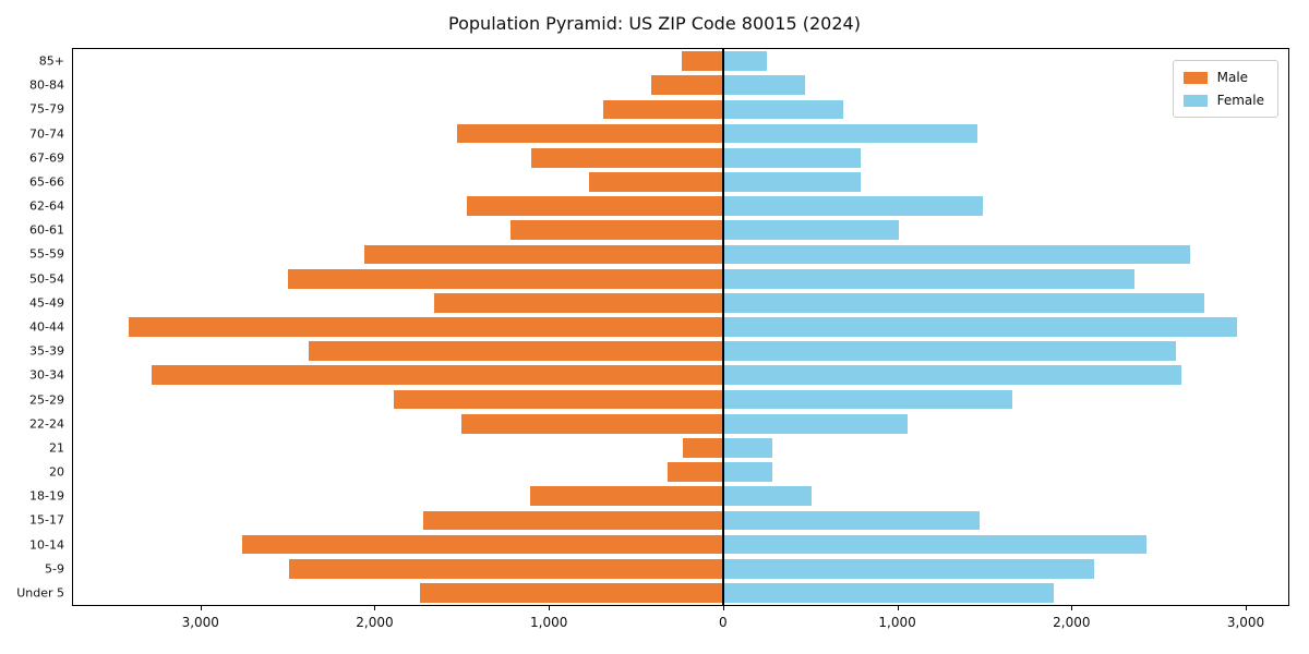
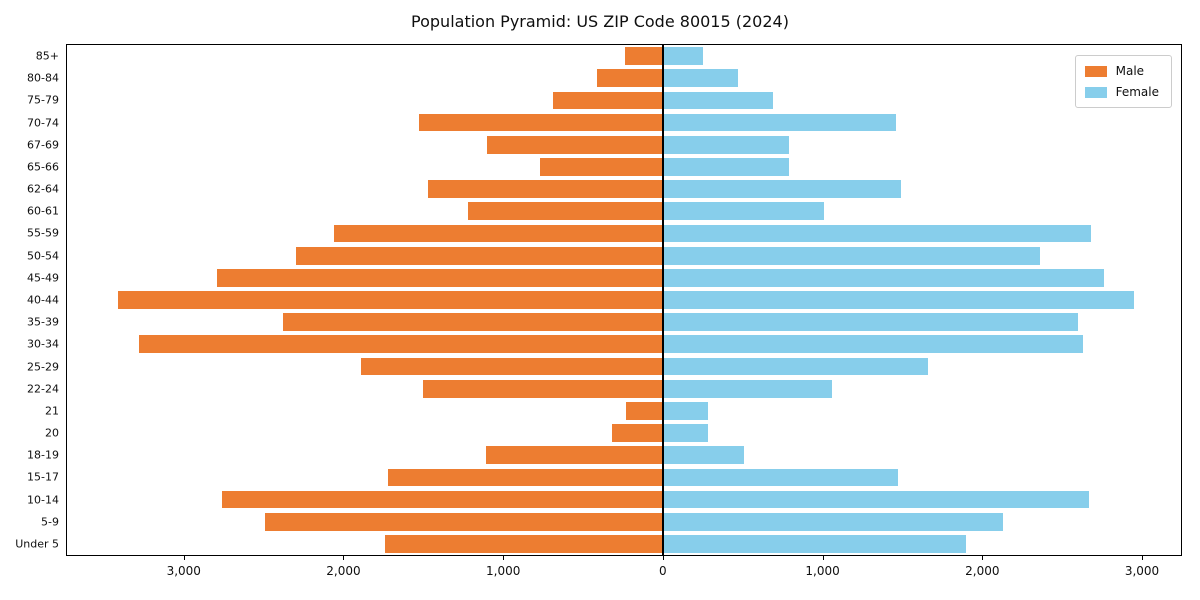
Male/50-54: 2500 -> 2300
Male/45-49: 1660 -> 2790
Female/10-14: 2430 -> 2670
